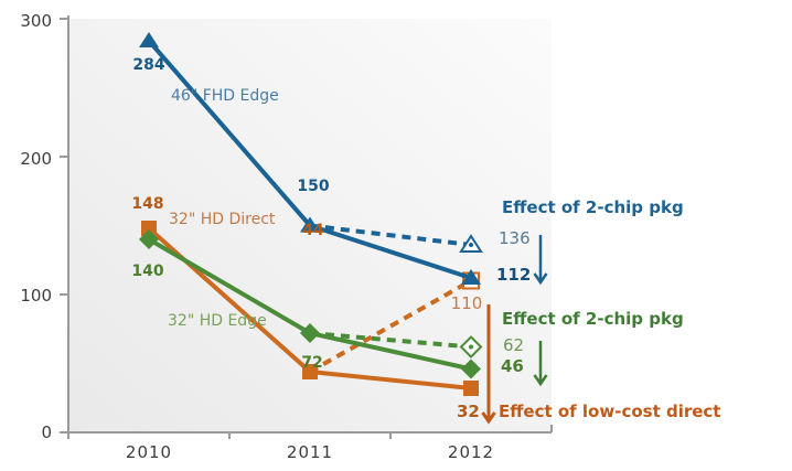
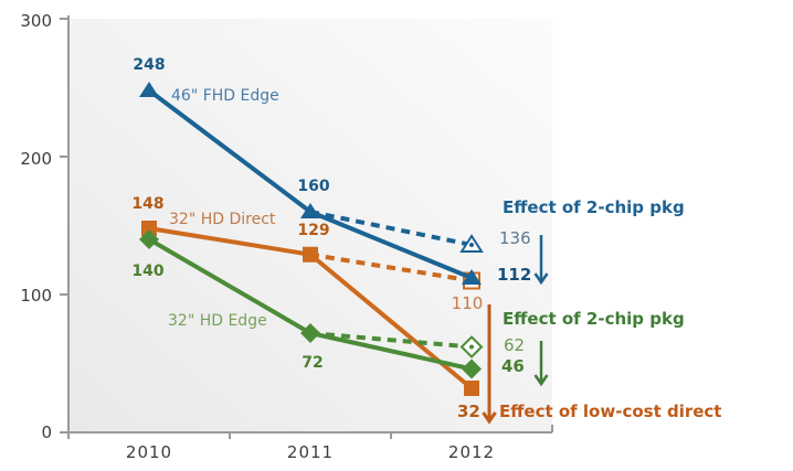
46" FHD Edge/2010: 284 -> 248
46" FHD Edge/2011: 150 -> 160
32" HD Direct/2011: 44 -> 129
